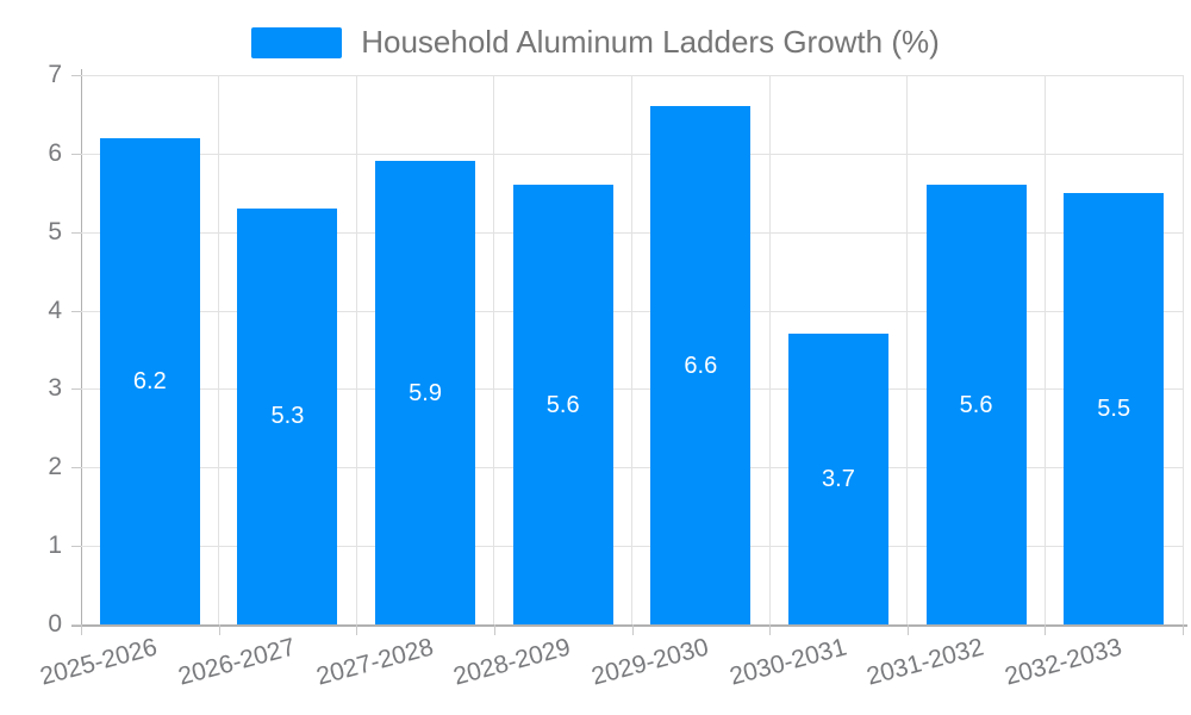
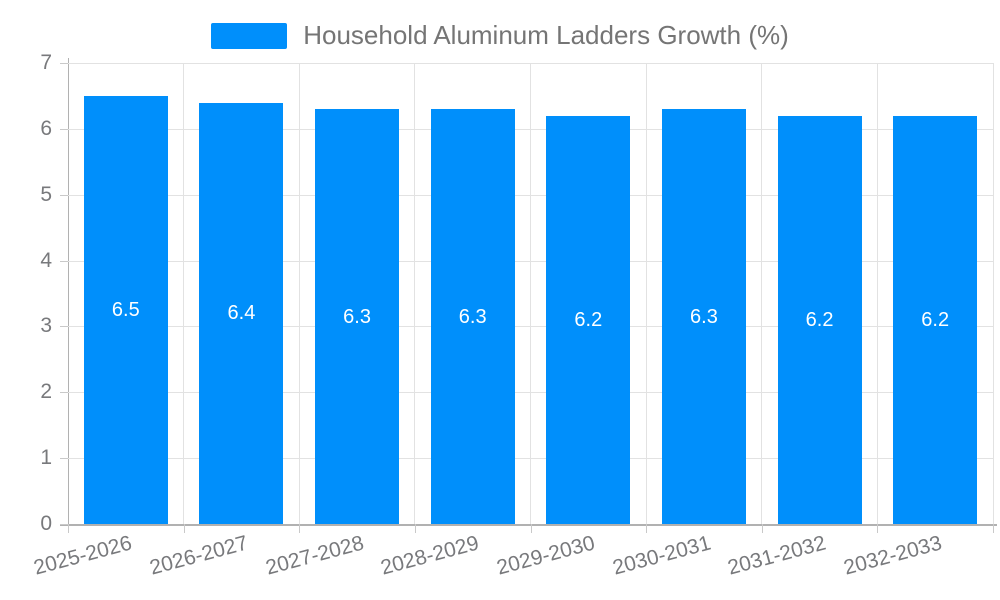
2025-2026: 6.2 -> 6.5
2026-2027: 5.3 -> 6.4
2027-2028: 5.9 -> 6.3
2028-2029: 5.6 -> 6.3
2029-2030: 6.6 -> 6.2
2030-2031: 3.7 -> 6.3
2031-2032: 5.6 -> 6.2
2032-2033: 5.5 -> 6.2
